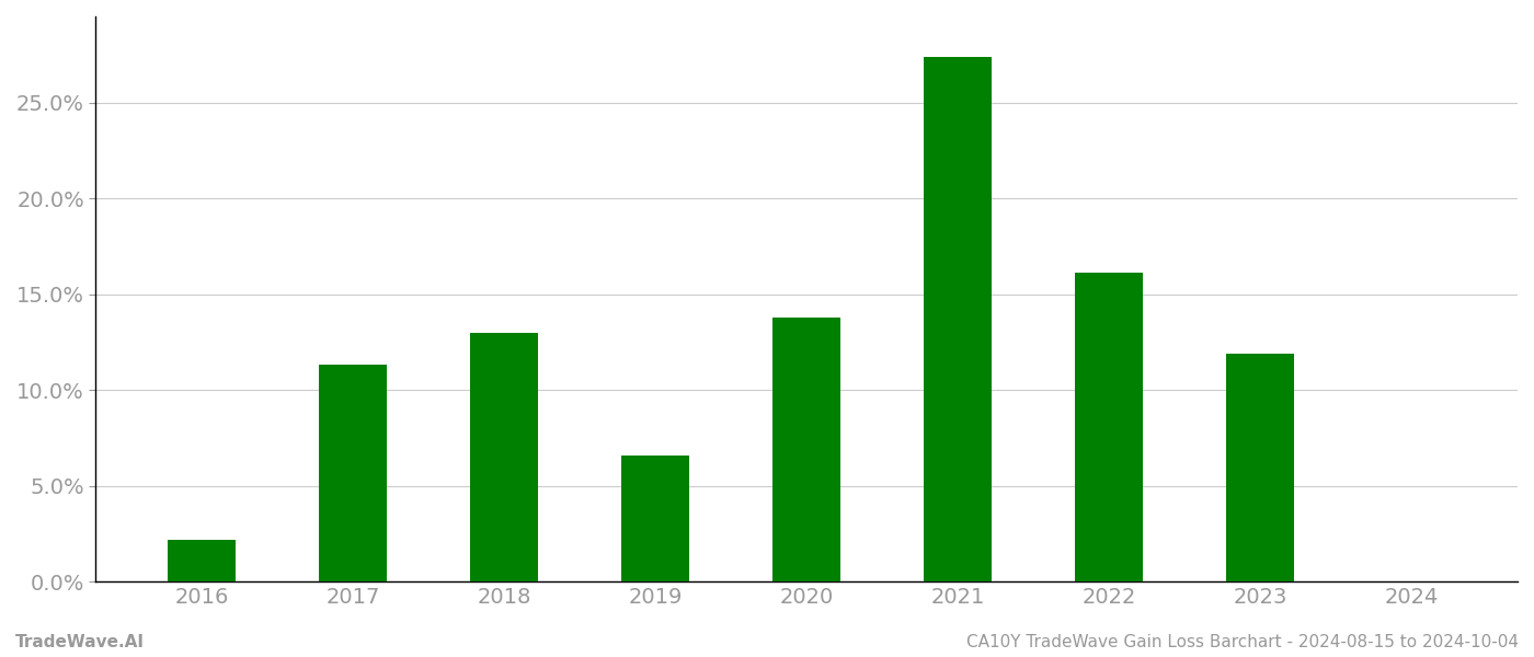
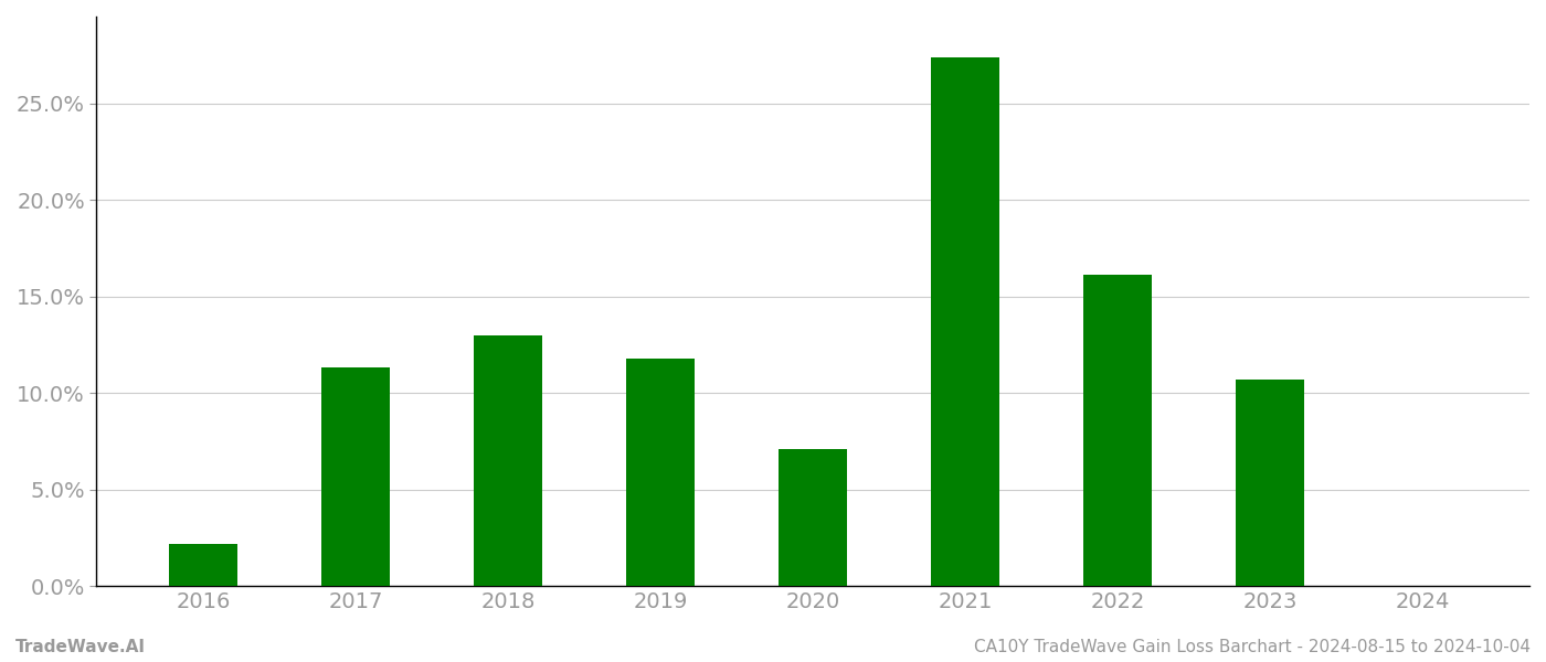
2019: 6.6% -> 11.8%
2020: 13.8% -> 7.1%
2023: 11.9% -> 10.7%
